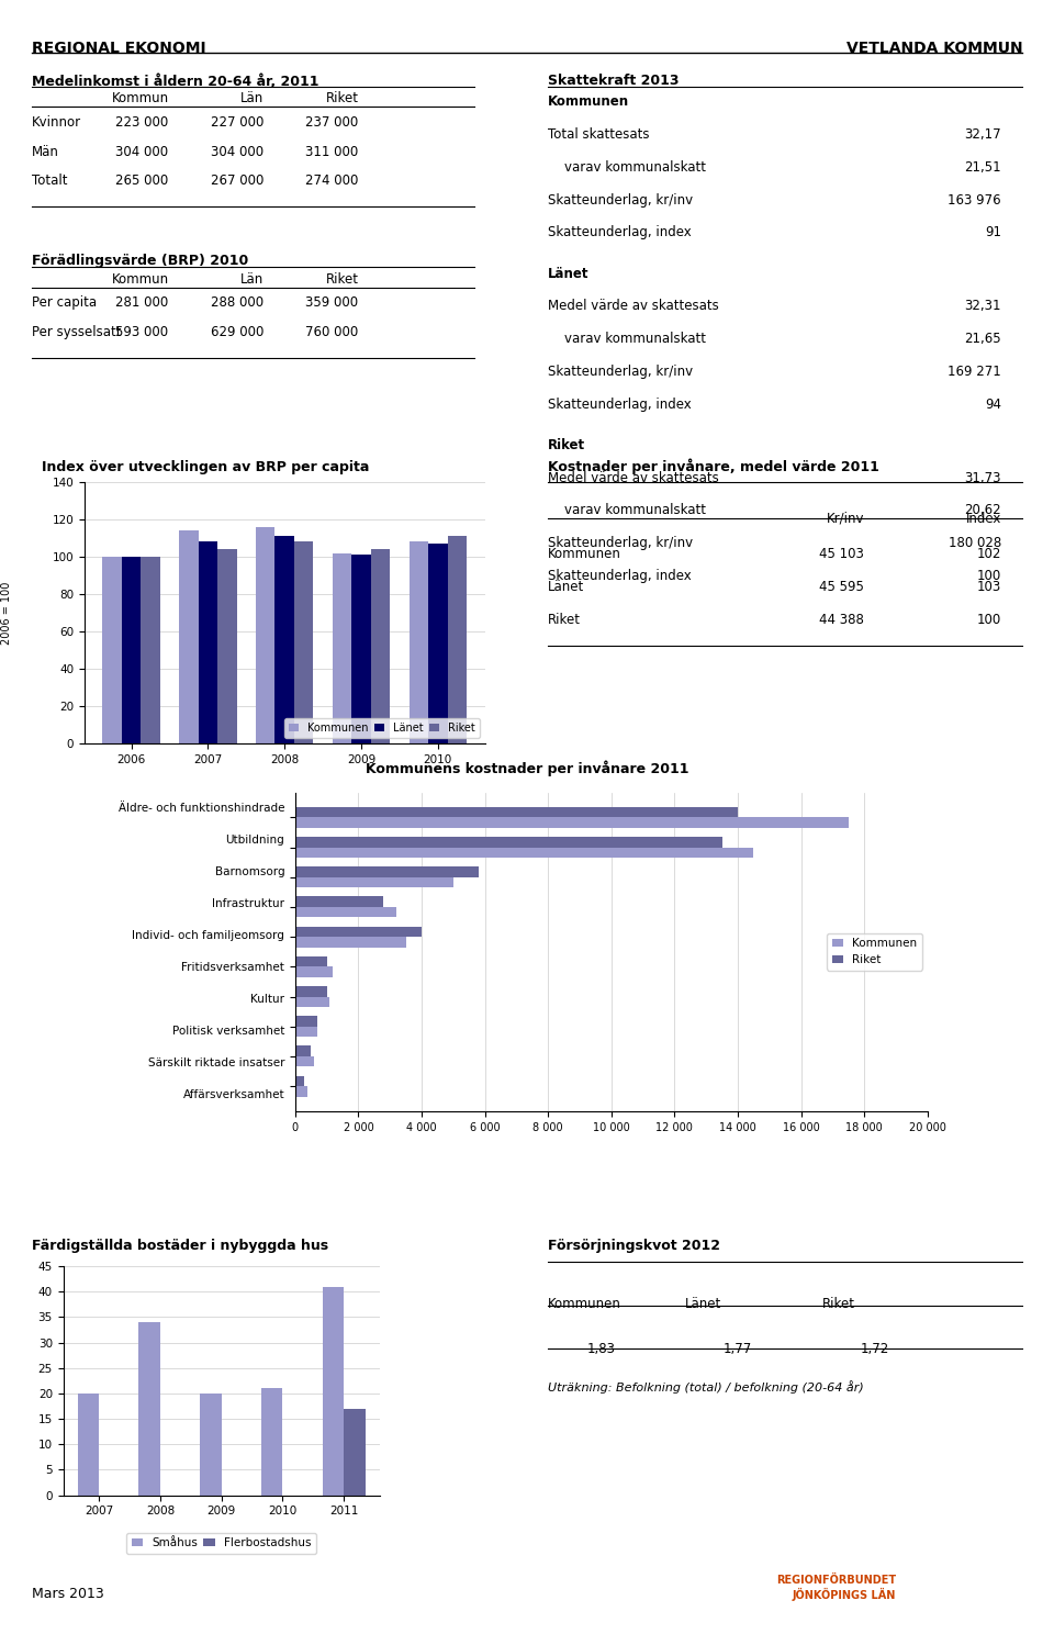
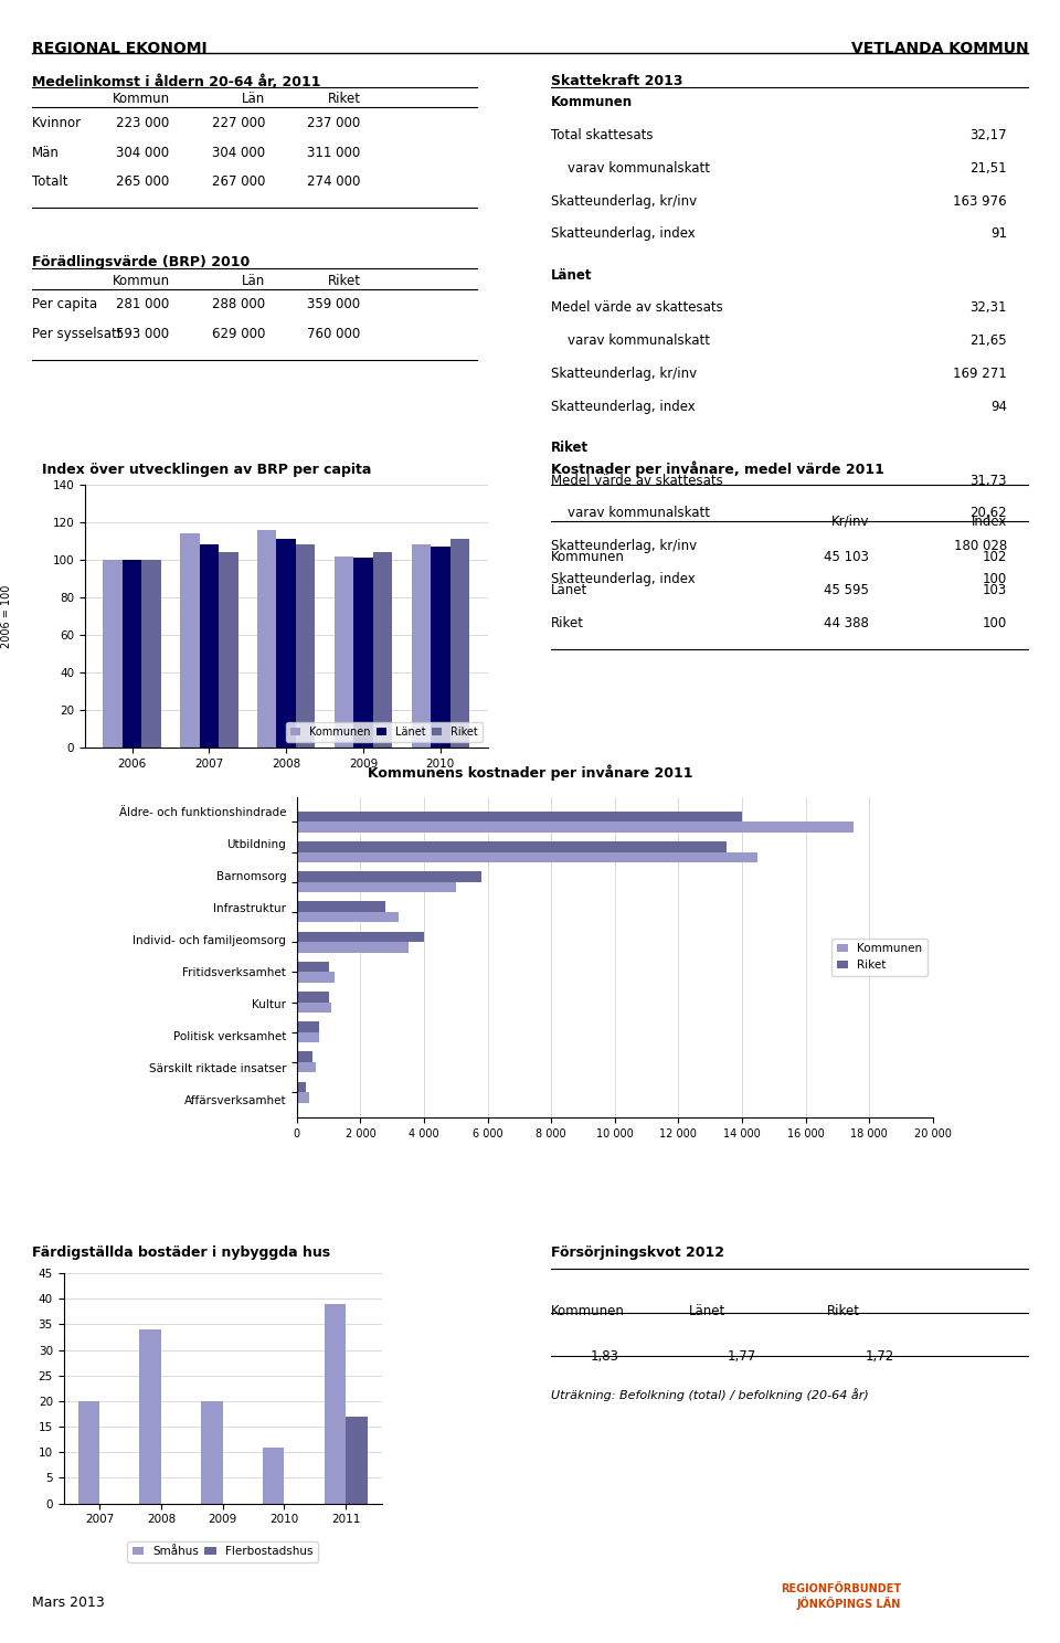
Småhus/2010: 21 -> 11
Småhus/2011: 41 -> 39
